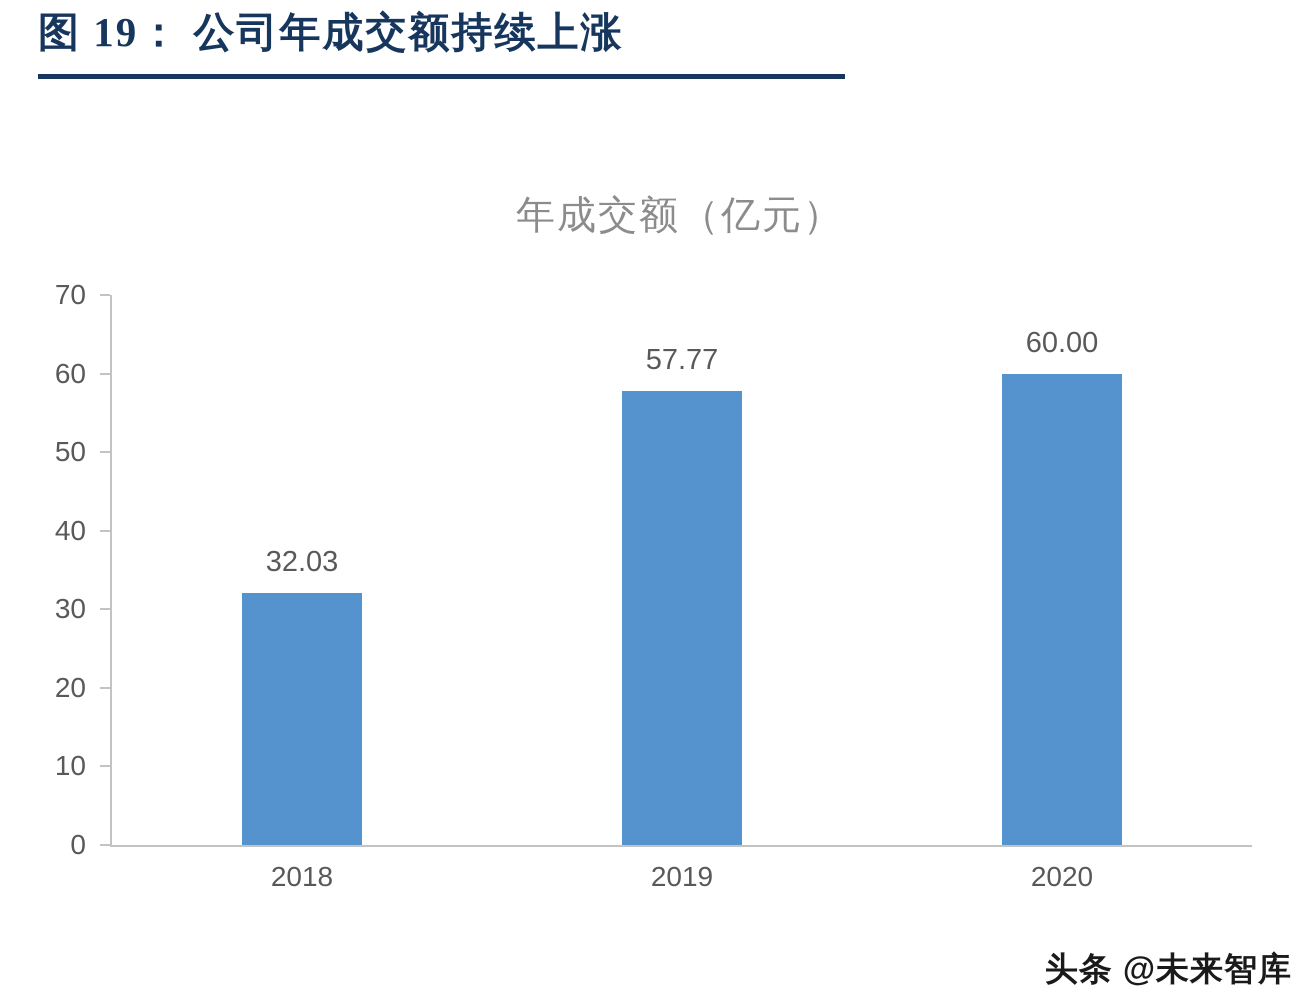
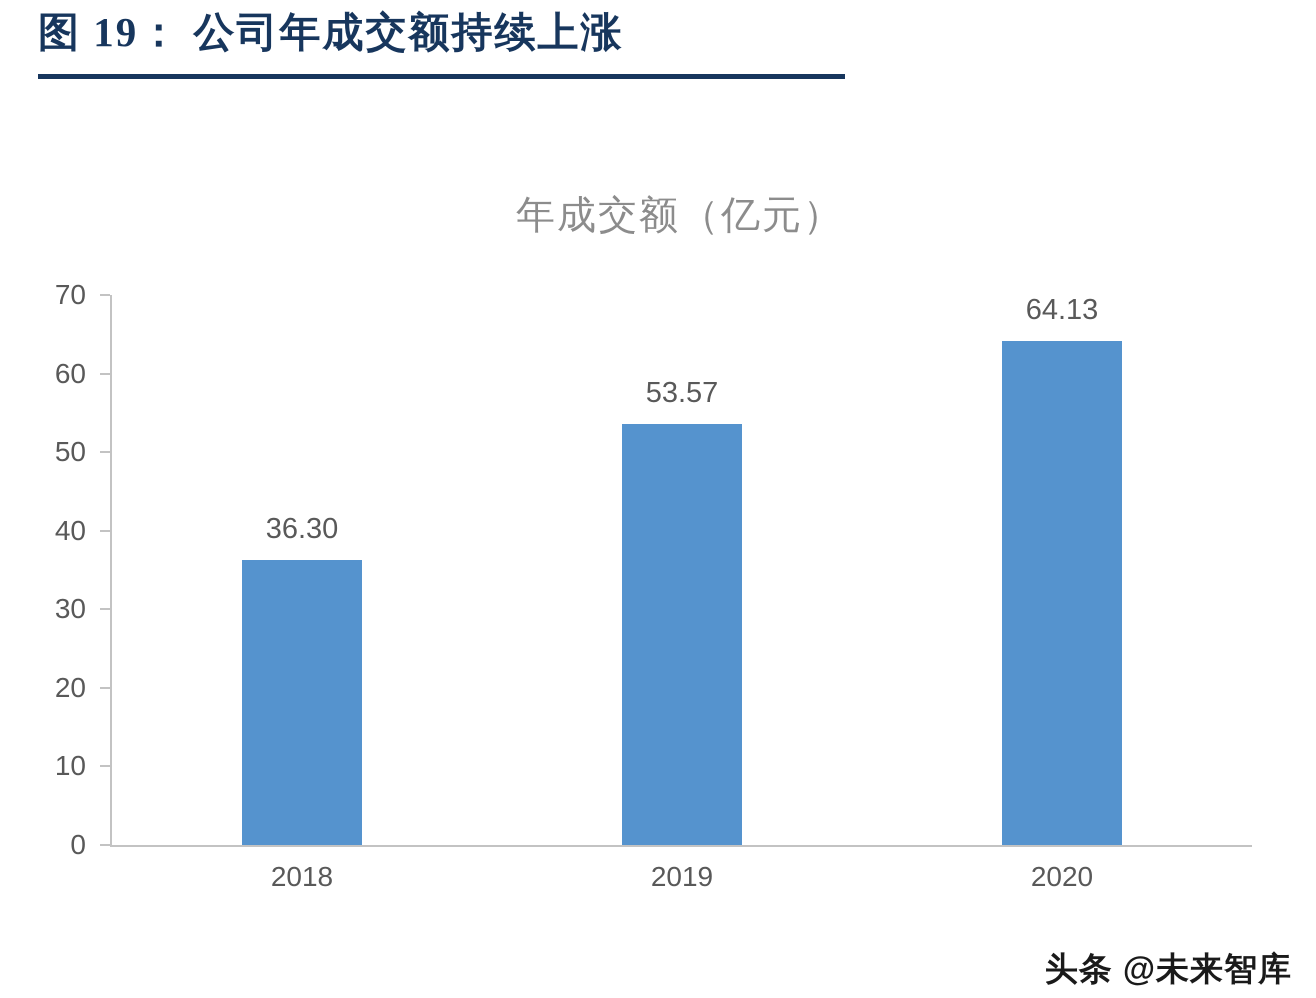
2018: 32.03 -> 36.30
2019: 57.77 -> 53.57
2020: 60.00 -> 64.13
